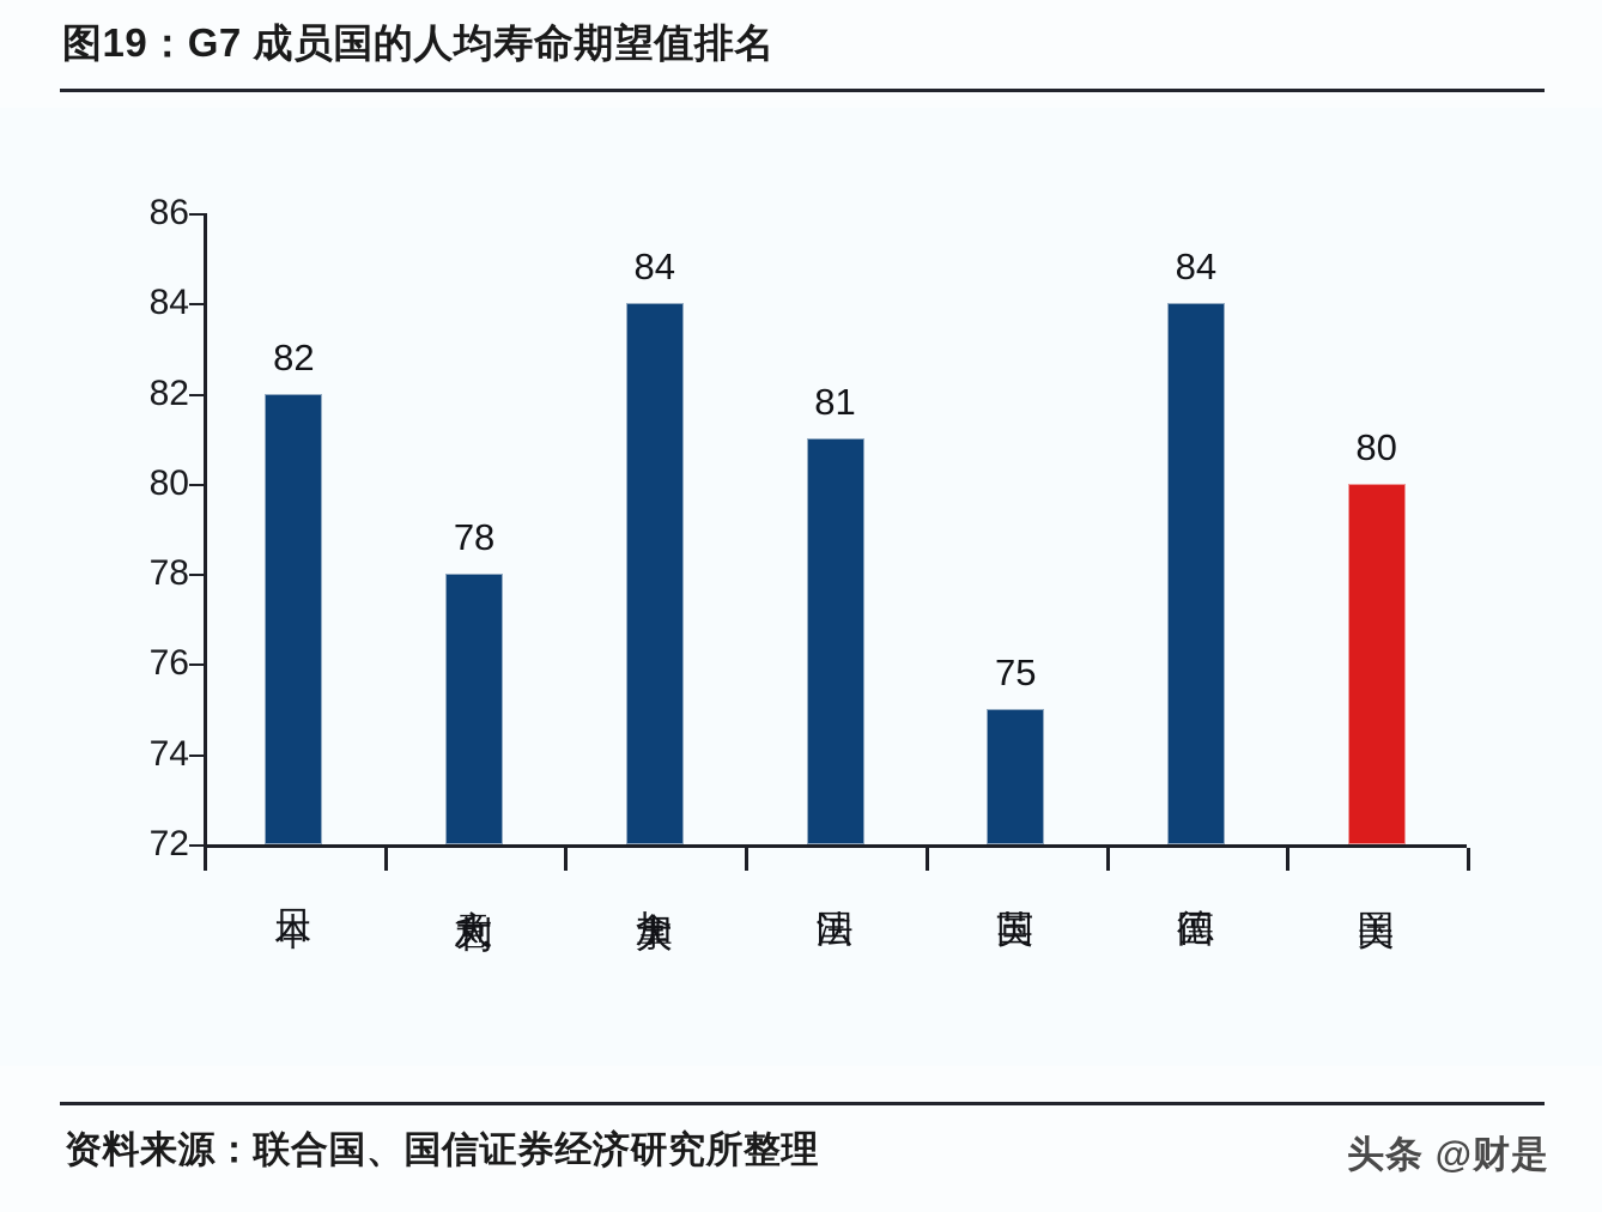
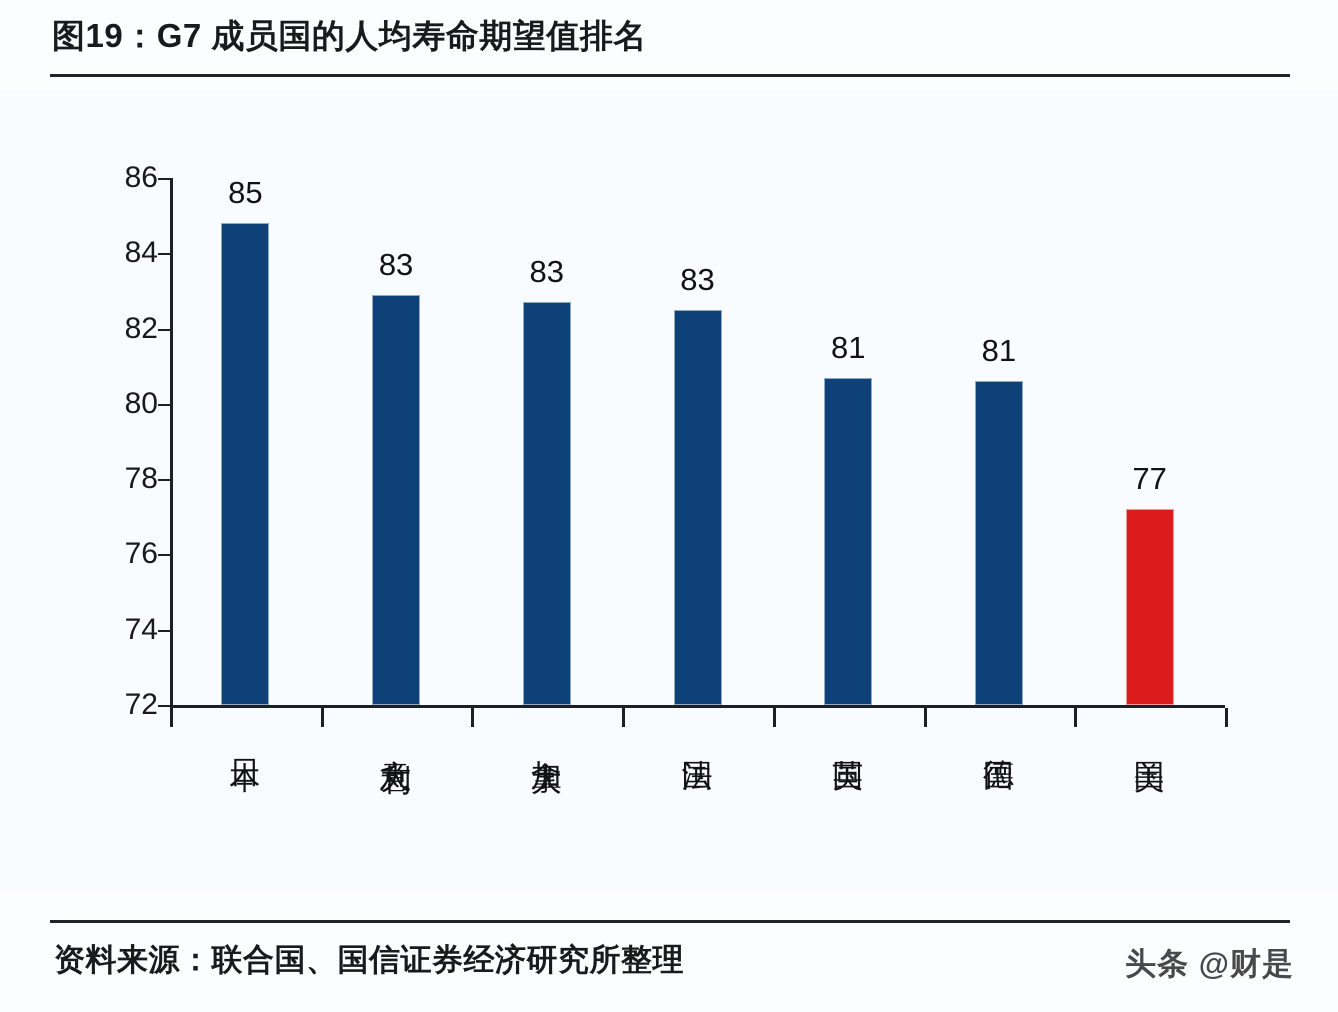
日本: 82 -> 85
意大利: 78 -> 83
加拿大: 84 -> 83
法国: 81 -> 83
英国: 75 -> 81
德国: 84 -> 81
美国: 80 -> 77
